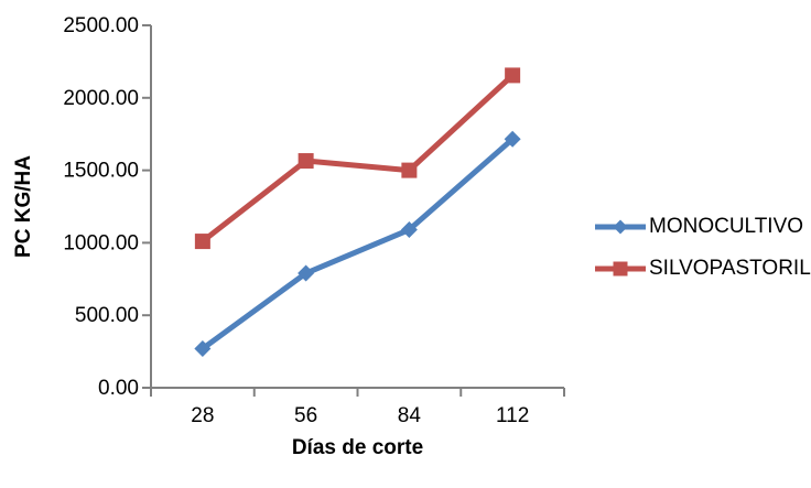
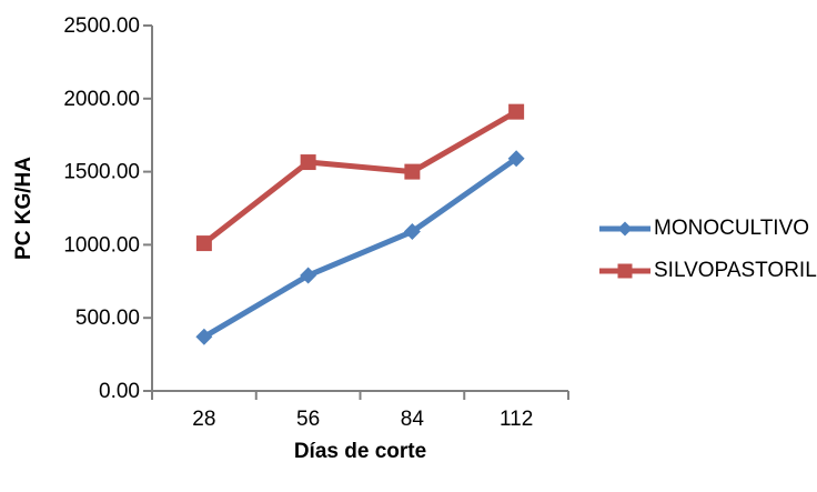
MONOCULTIVO/28: 270 -> 370
MONOCULTIVO/112: 1720 -> 1590
SILVOPASTORIL/112: 2160 -> 1910
